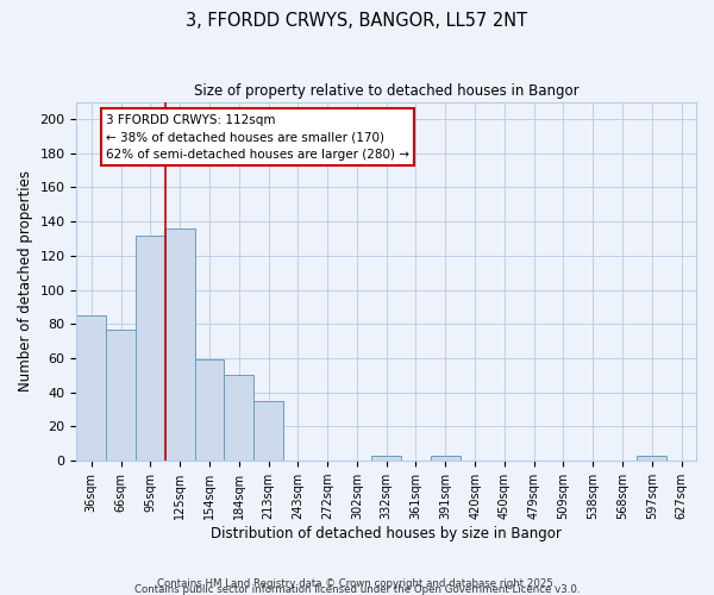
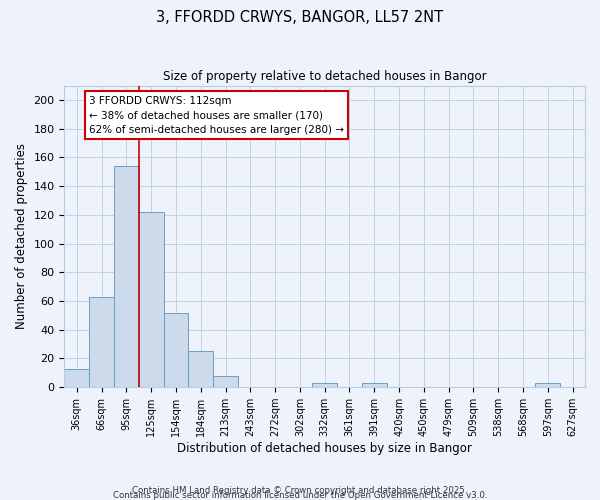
36sqm: 85 -> 13
66sqm: 77 -> 63
95sqm: 132 -> 154
125sqm: 136 -> 122
154sqm: 59 -> 52
184sqm: 50 -> 25
213sqm: 35 -> 8
